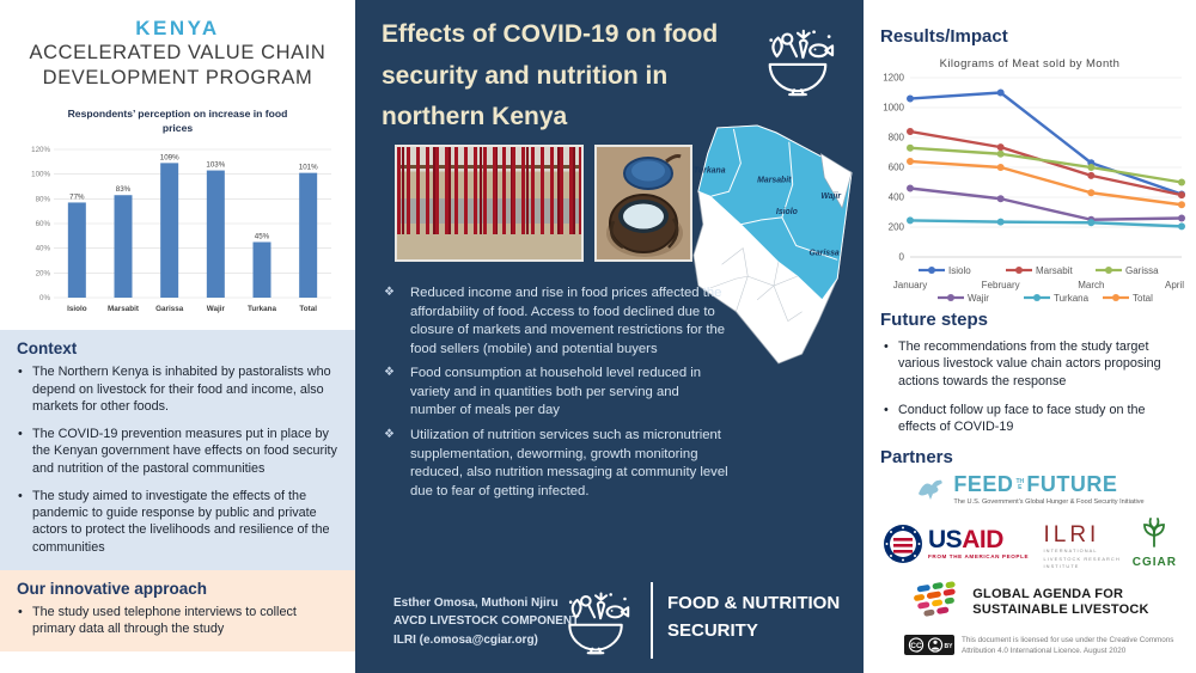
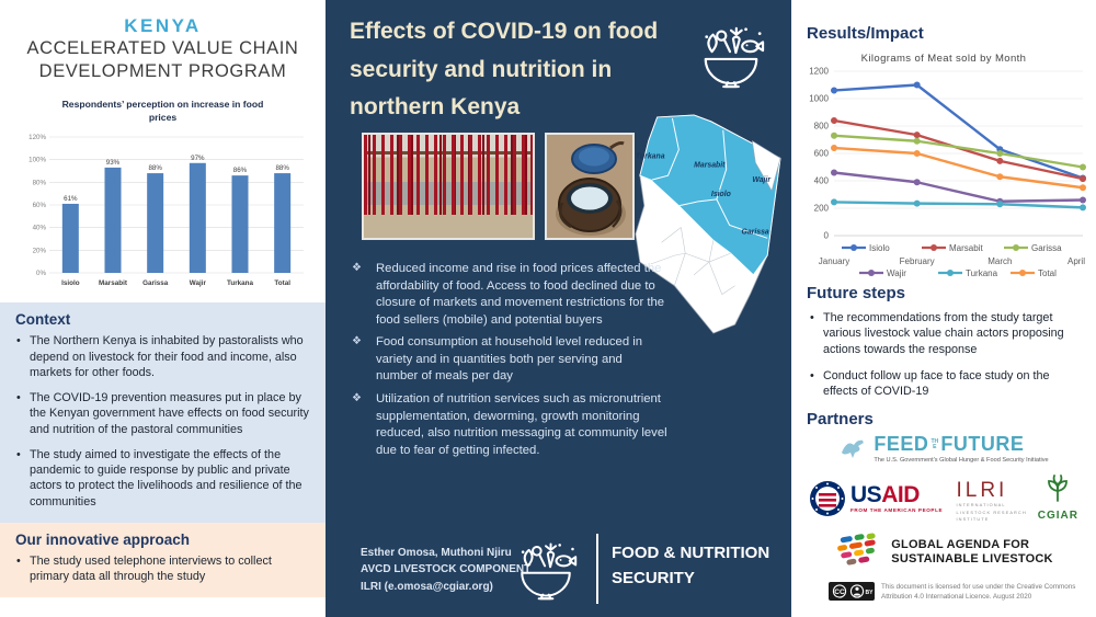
Respondents’ perception on increase in food prices/Isiolo: 77% -> 61%
Respondents’ perception on increase in food prices/Marsabit: 83% -> 93%
Respondents’ perception on increase in food prices/Garissa: 109% -> 88%
Respondents’ perception on increase in food prices/Wajir: 103% -> 97%
Respondents’ perception on increase in food prices/Turkana: 45% -> 86%
Respondents’ perception on increase in food prices/Total: 101% -> 88%
